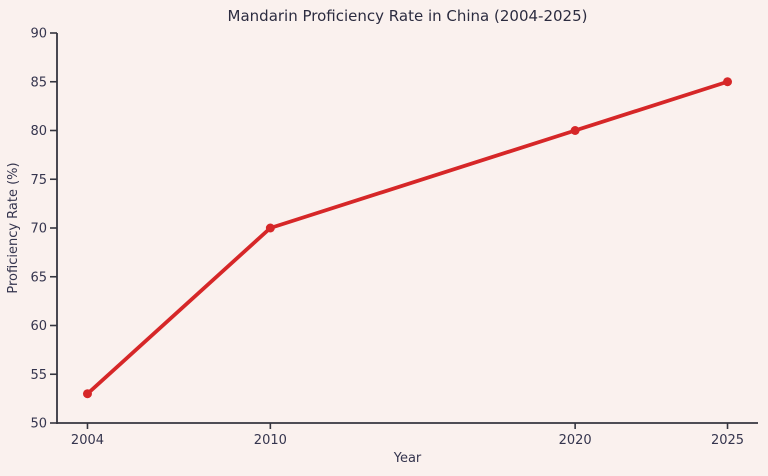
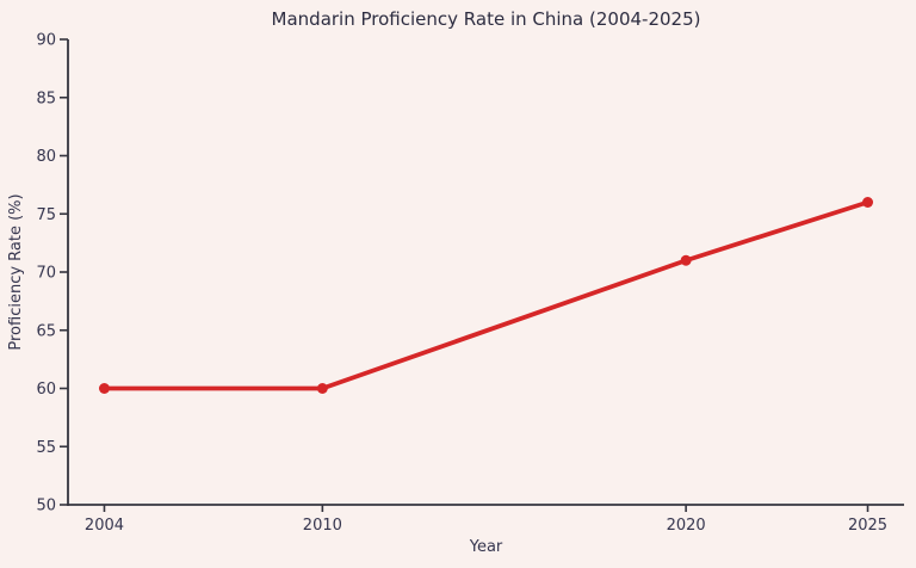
2004: 53 -> 60
2010: 70 -> 60
2020: 80 -> 71
2025: 85 -> 76
